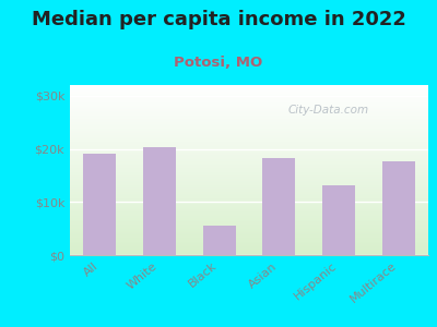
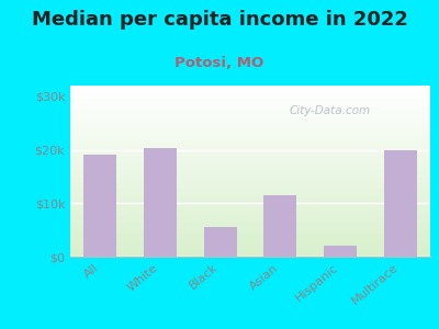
Asian: $18.2k -> $11.5k
Hispanic: $13.2k -> $2.0k
Multirace: $17.7k -> $20.0k
